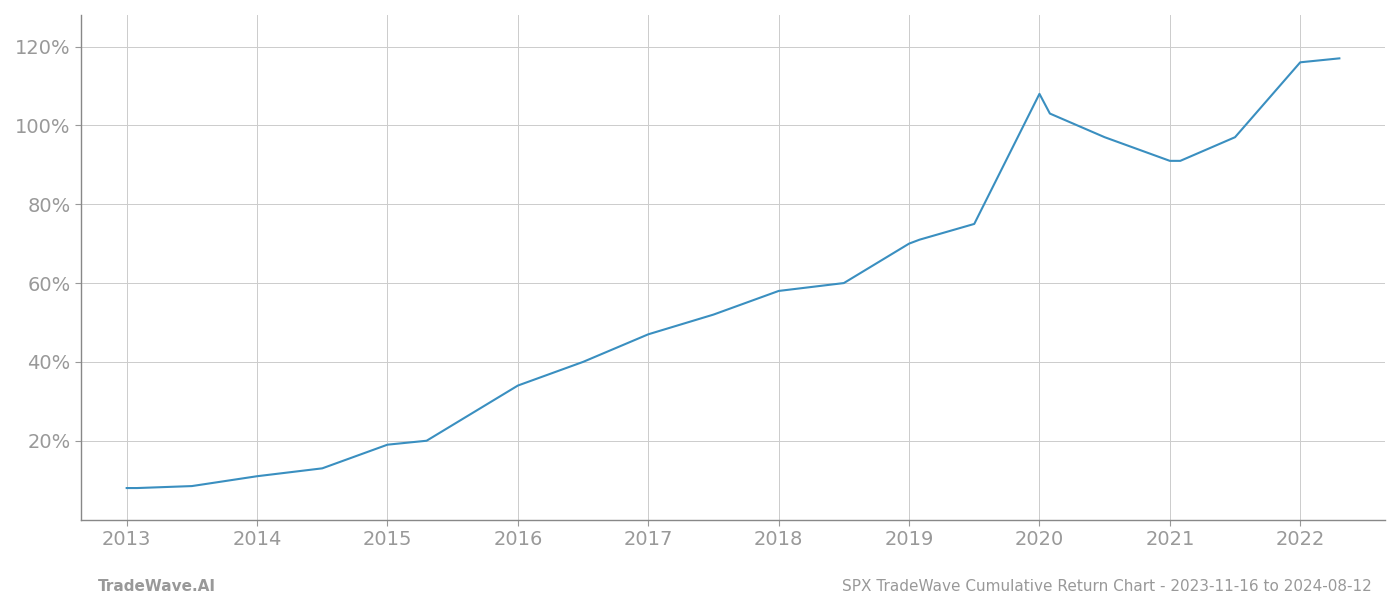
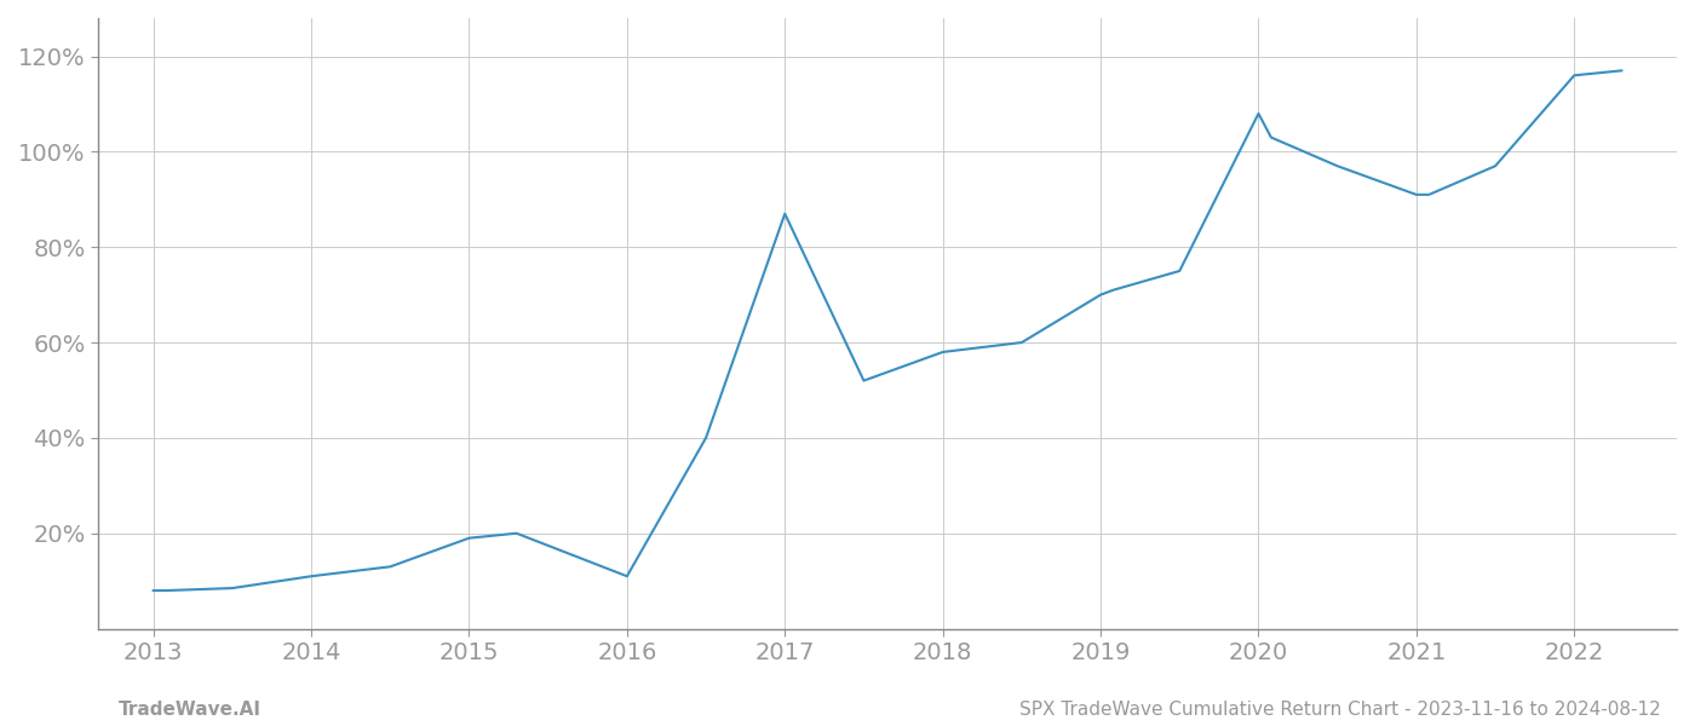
2016: 34.0% -> 11.0%
2017: 47.0% -> 87.0%
